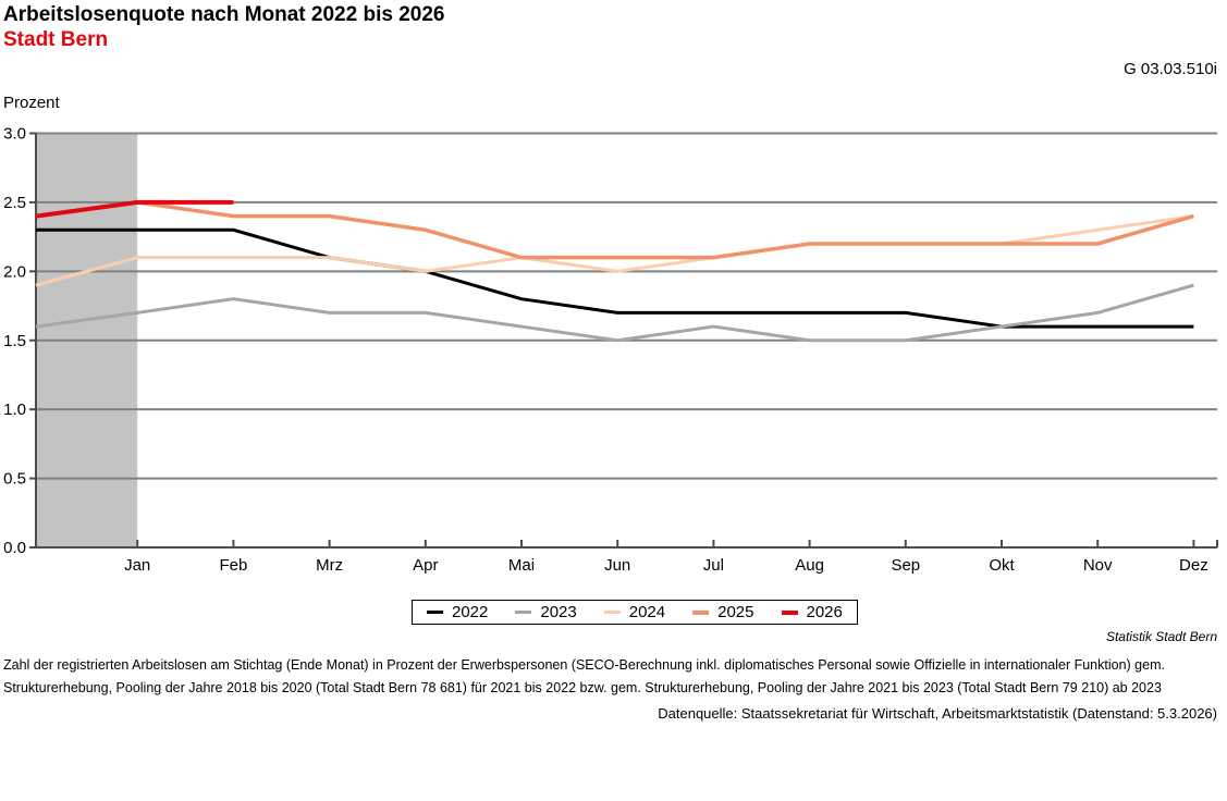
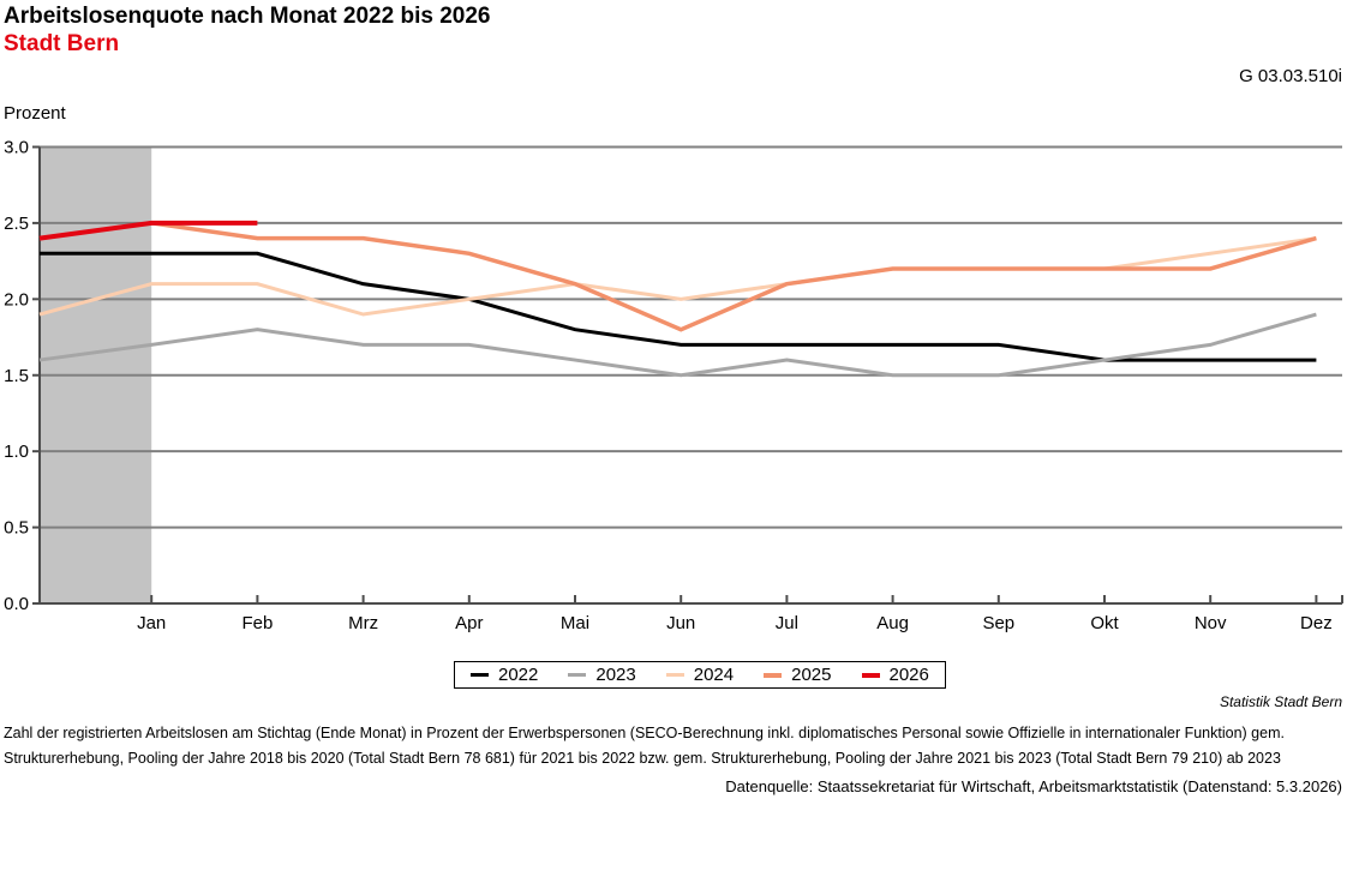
2024/Mrz: 2.1 -> 1.9
2025/Jun: 2.1 -> 1.8
